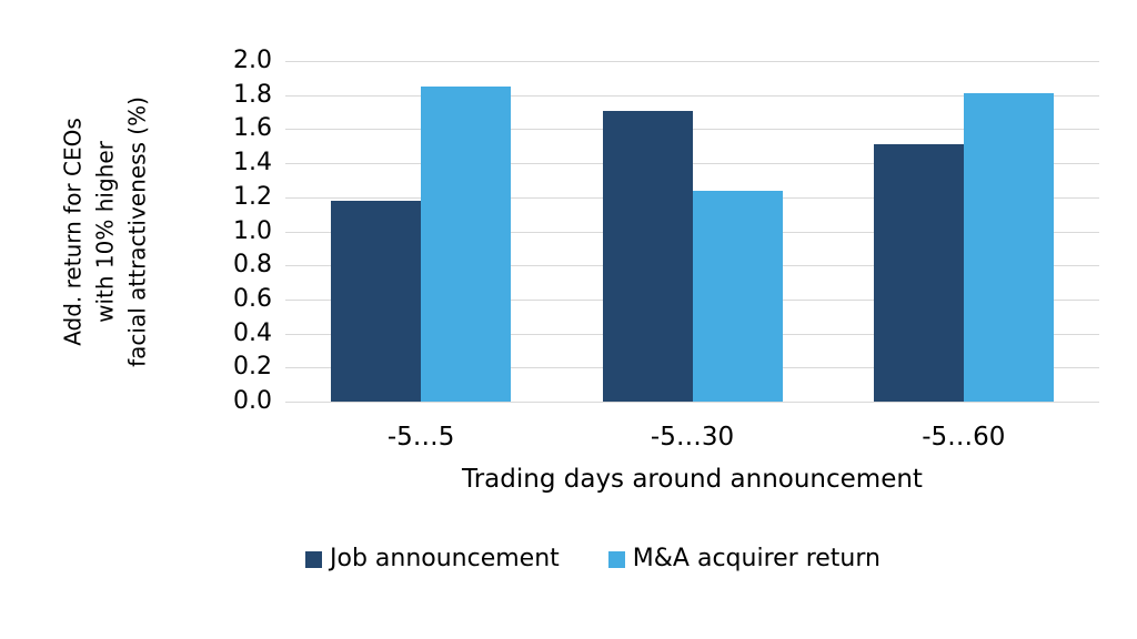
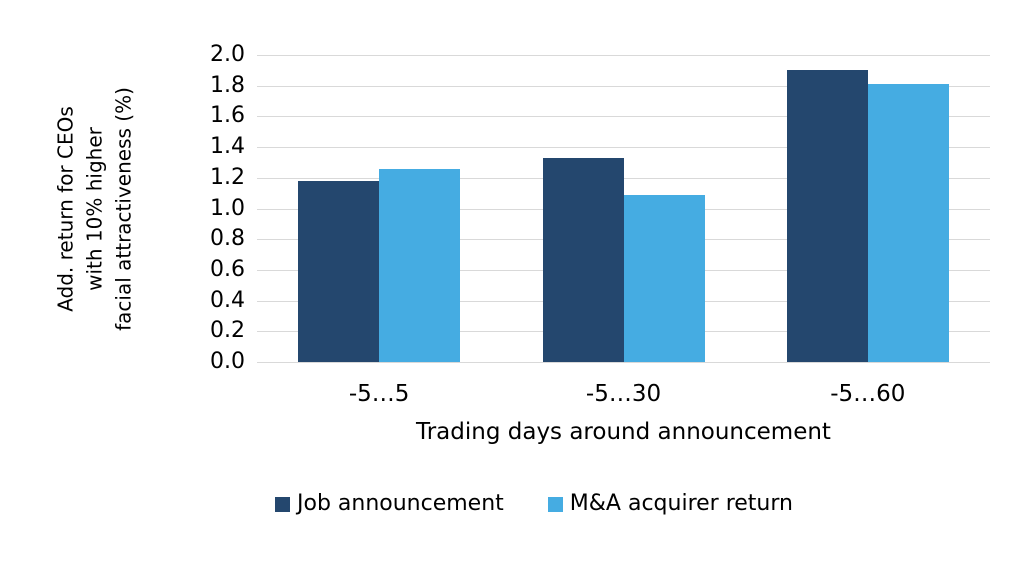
M&A acquirer return/-5…5: 1.85 -> 1.26
Job announcement/-5…30: 1.71 -> 1.33
M&A acquirer return/-5…30: 1.24 -> 1.09
Job announcement/-5…60: 1.51 -> 1.90
